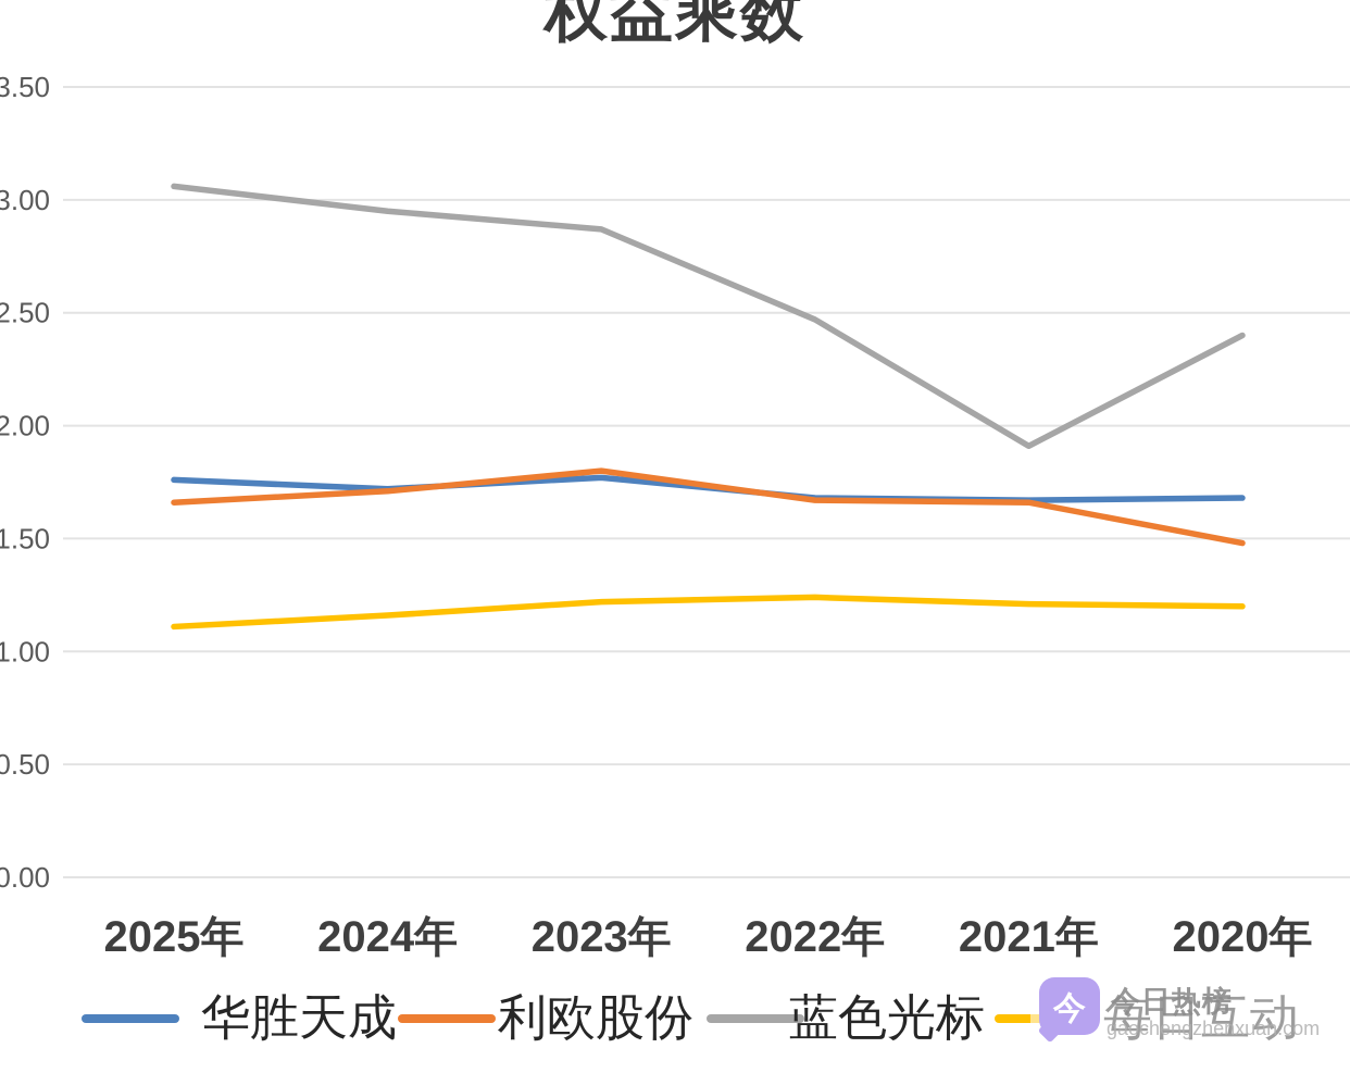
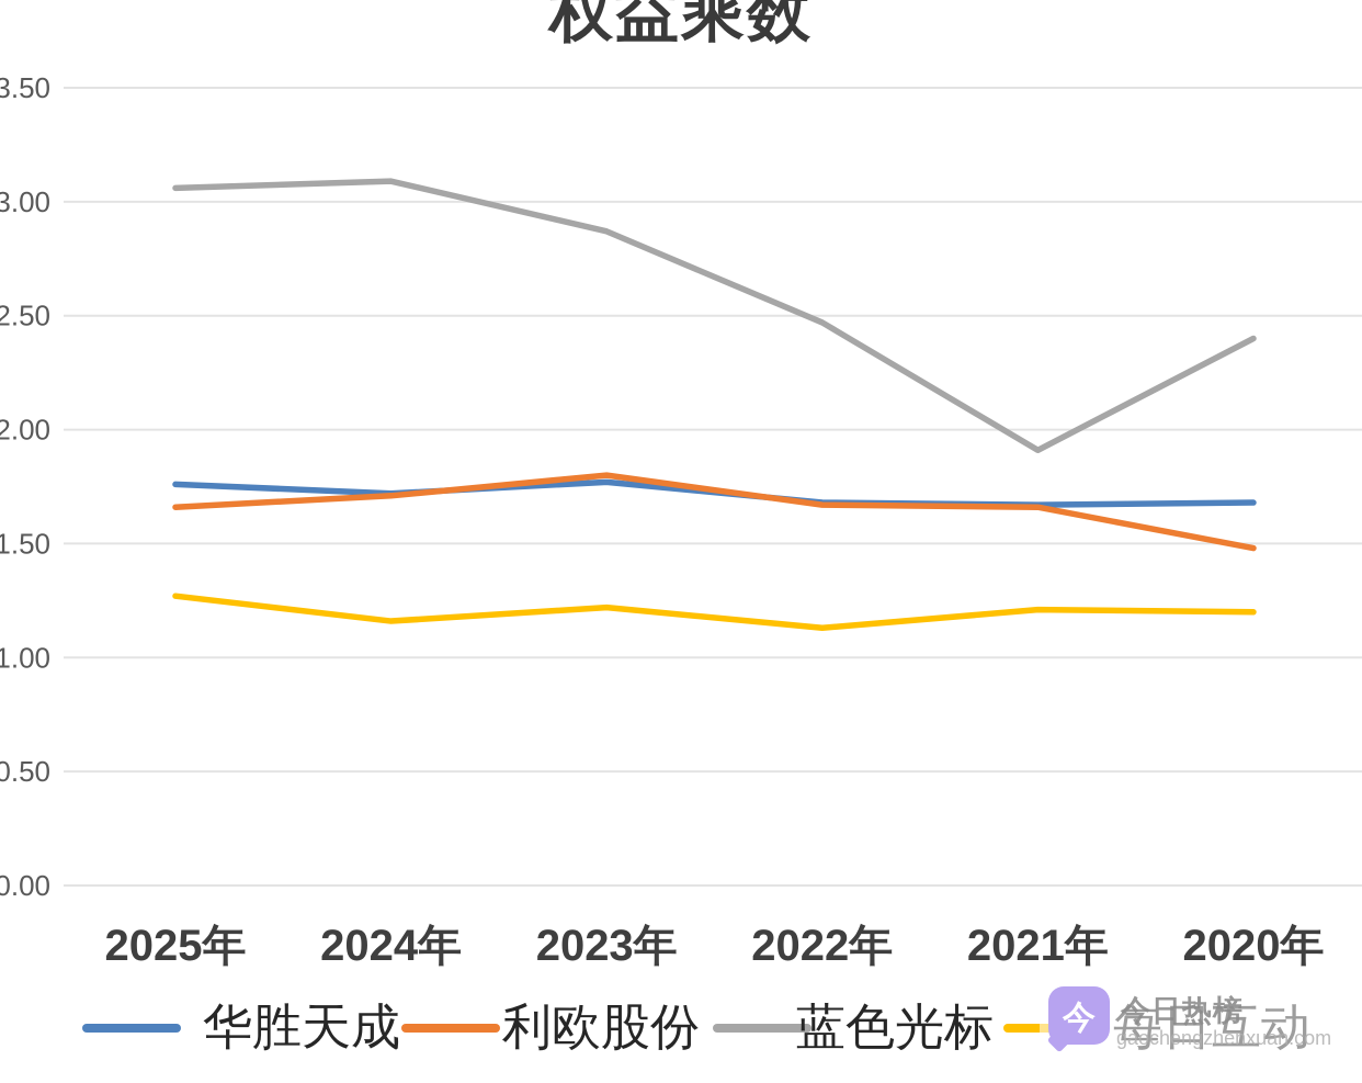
每日互动/2025年: 1.11 -> 1.27
蓝色光标/2024年: 2.95 -> 3.09
每日互动/2022年: 1.24 -> 1.13
